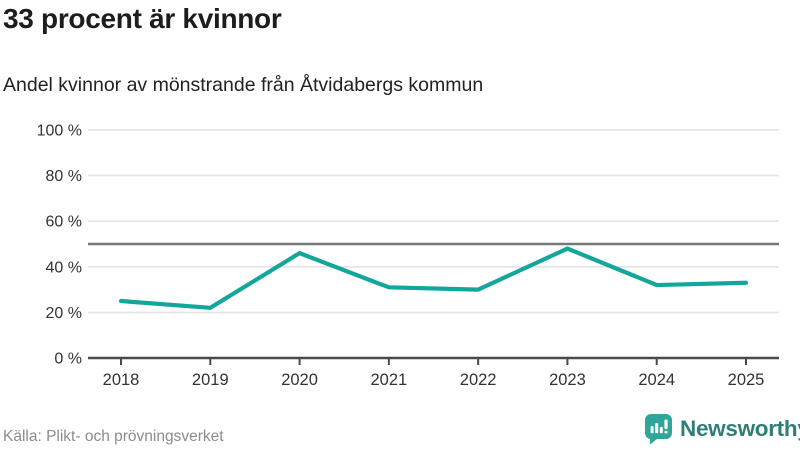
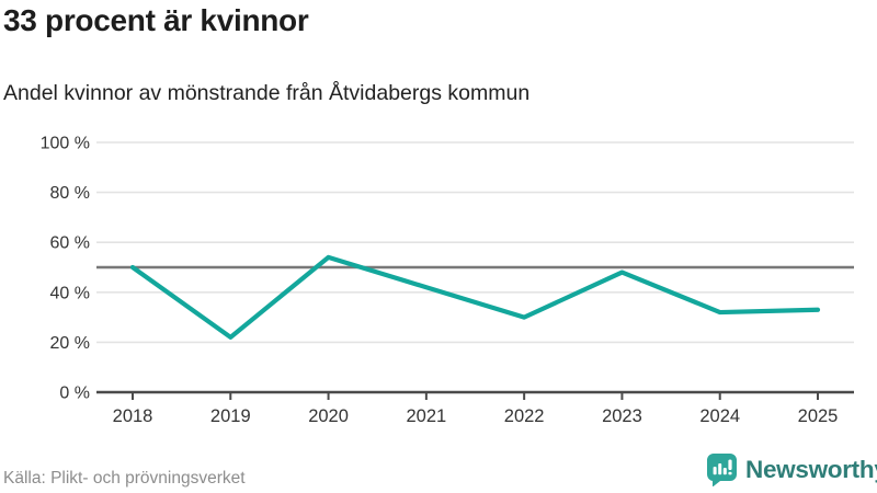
2018: 25% -> 50%
2020: 46% -> 54%
2021: 31% -> 42%
